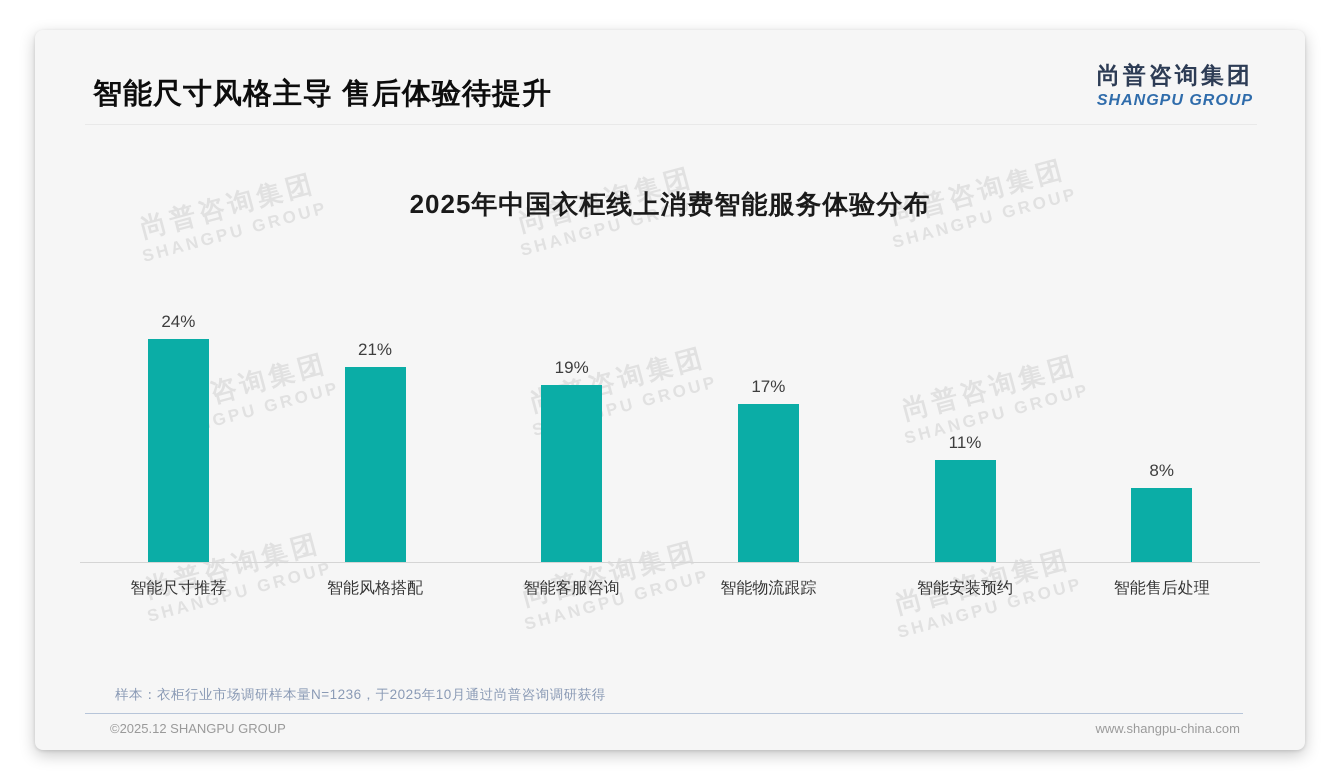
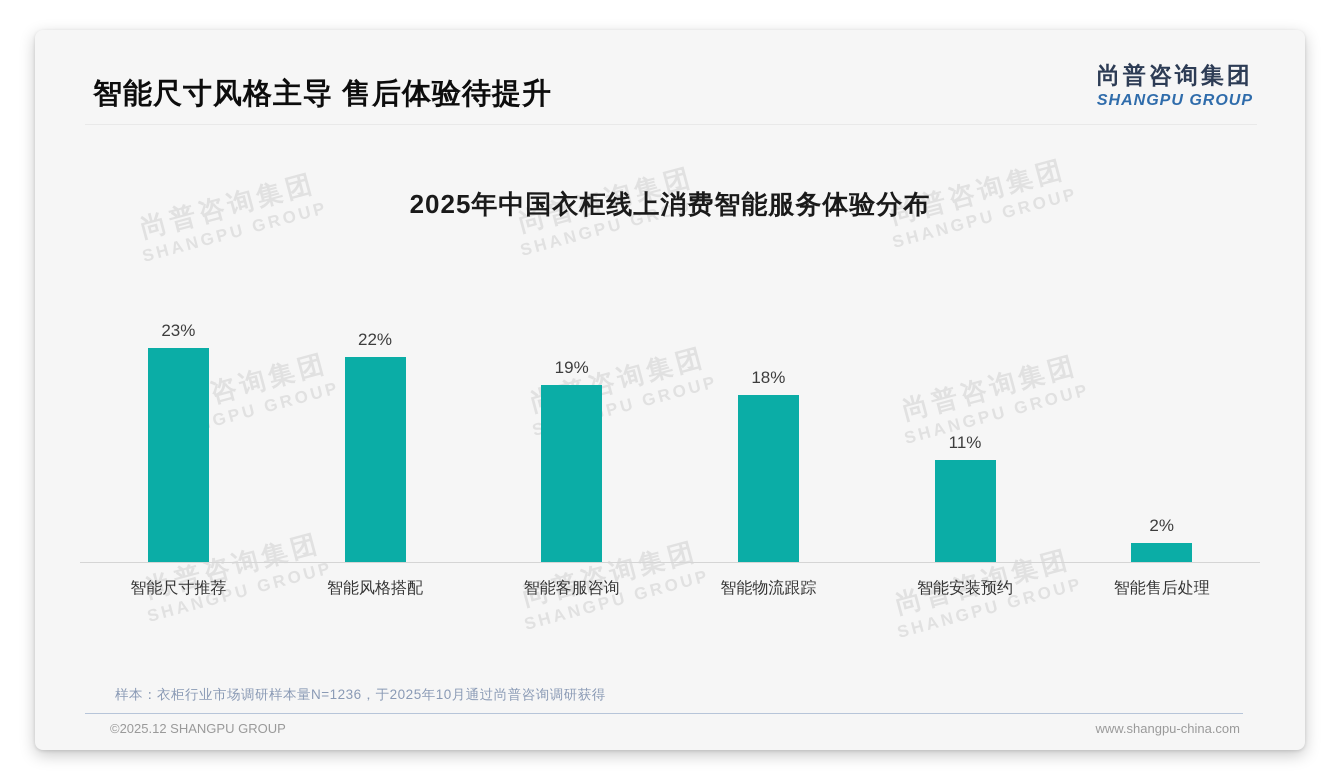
智能尺寸推荐: 24% -> 23%
智能风格搭配: 21% -> 22%
智能物流跟踪: 17% -> 18%
智能售后处理: 8% -> 2%
